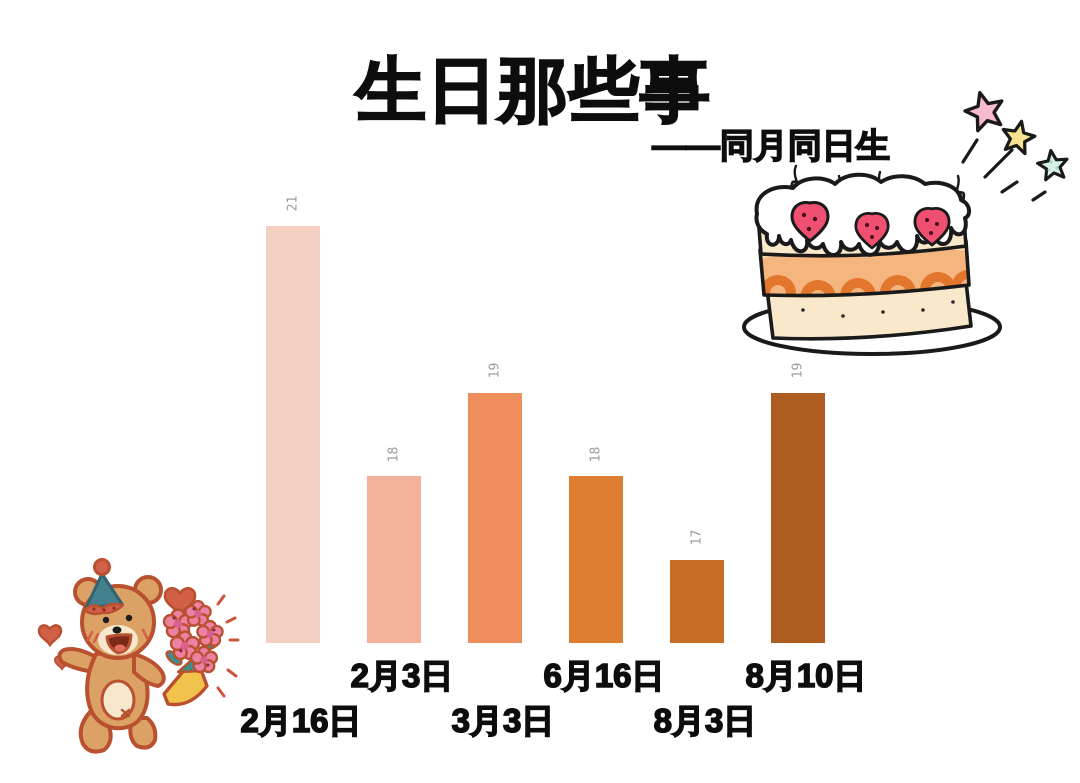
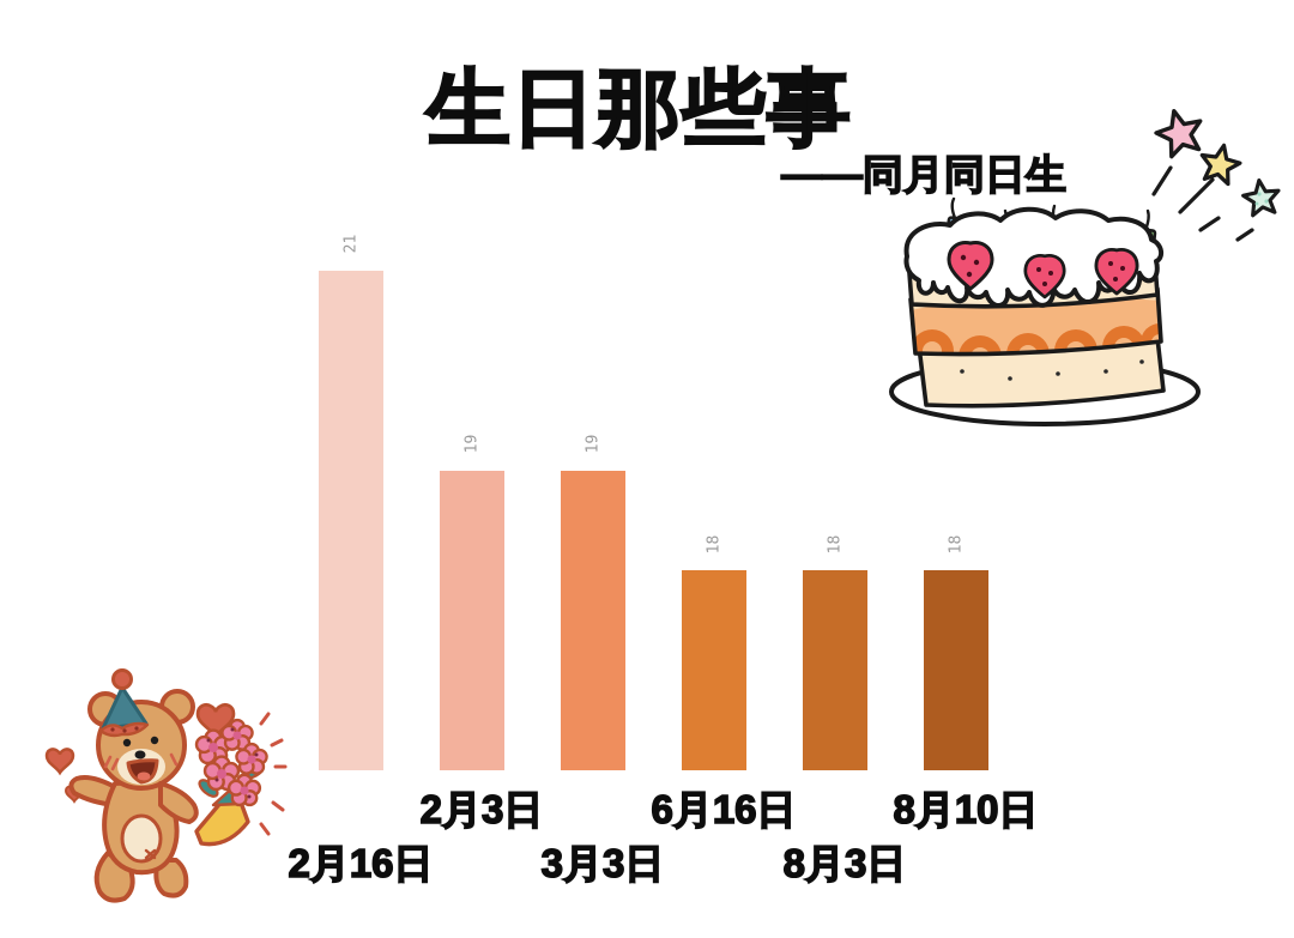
2月3日: 18 -> 19
8月3日: 17 -> 18
8月10日: 19 -> 18
